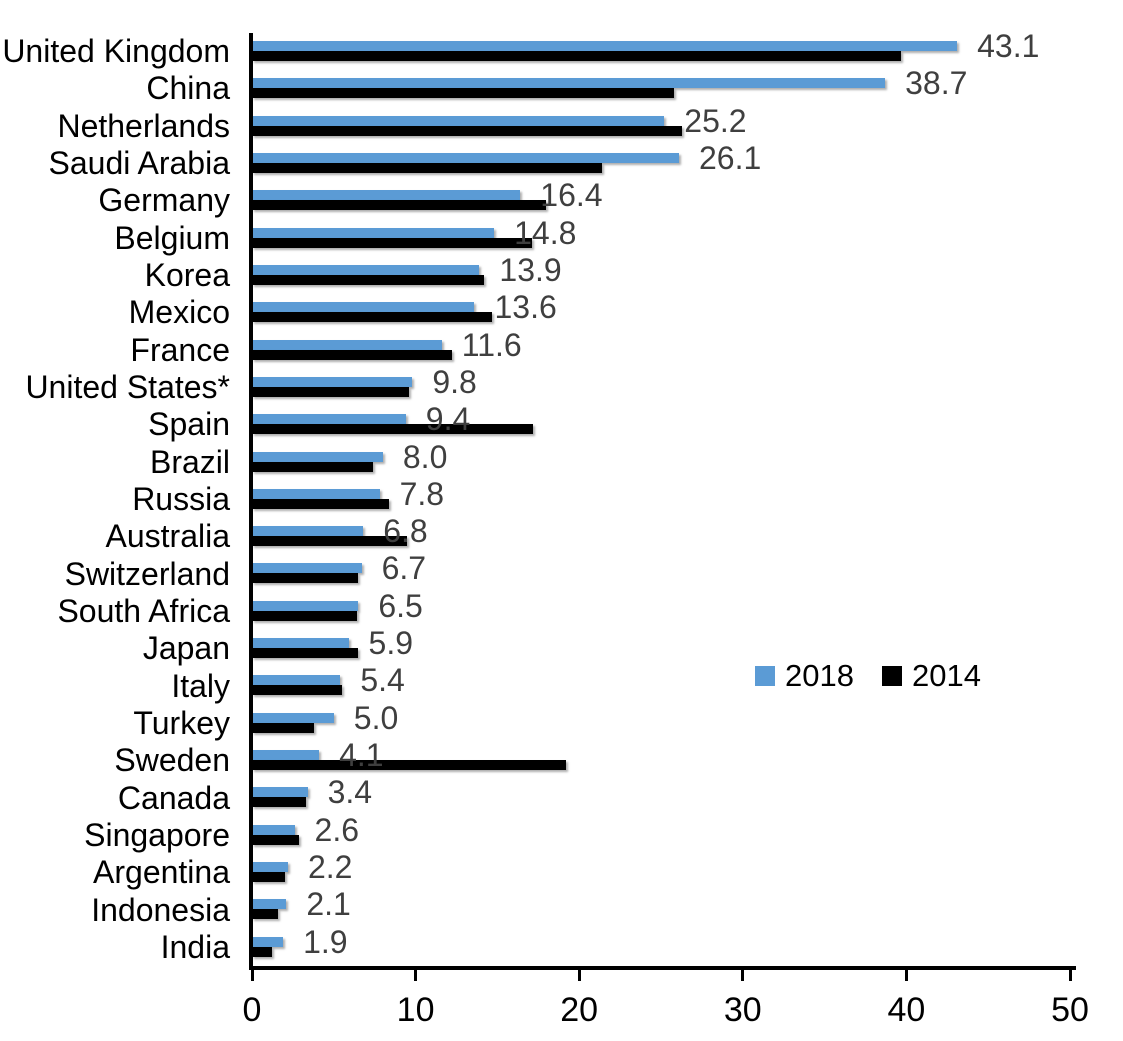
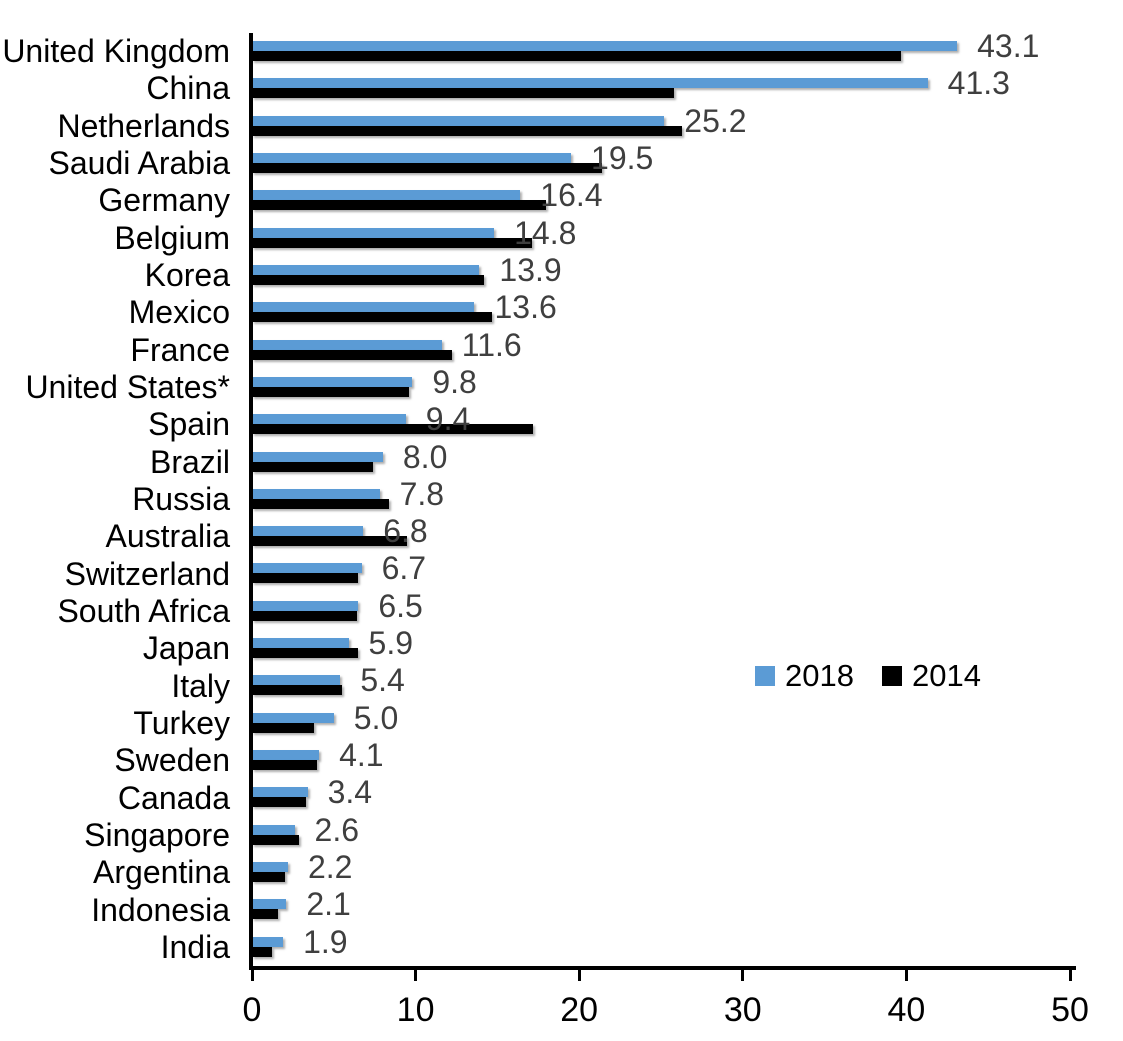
2018/China: 38.7 -> 41.3
2018/Saudi Arabia: 26.1 -> 19.5
2014/Sweden: 19.2 -> 4.0
